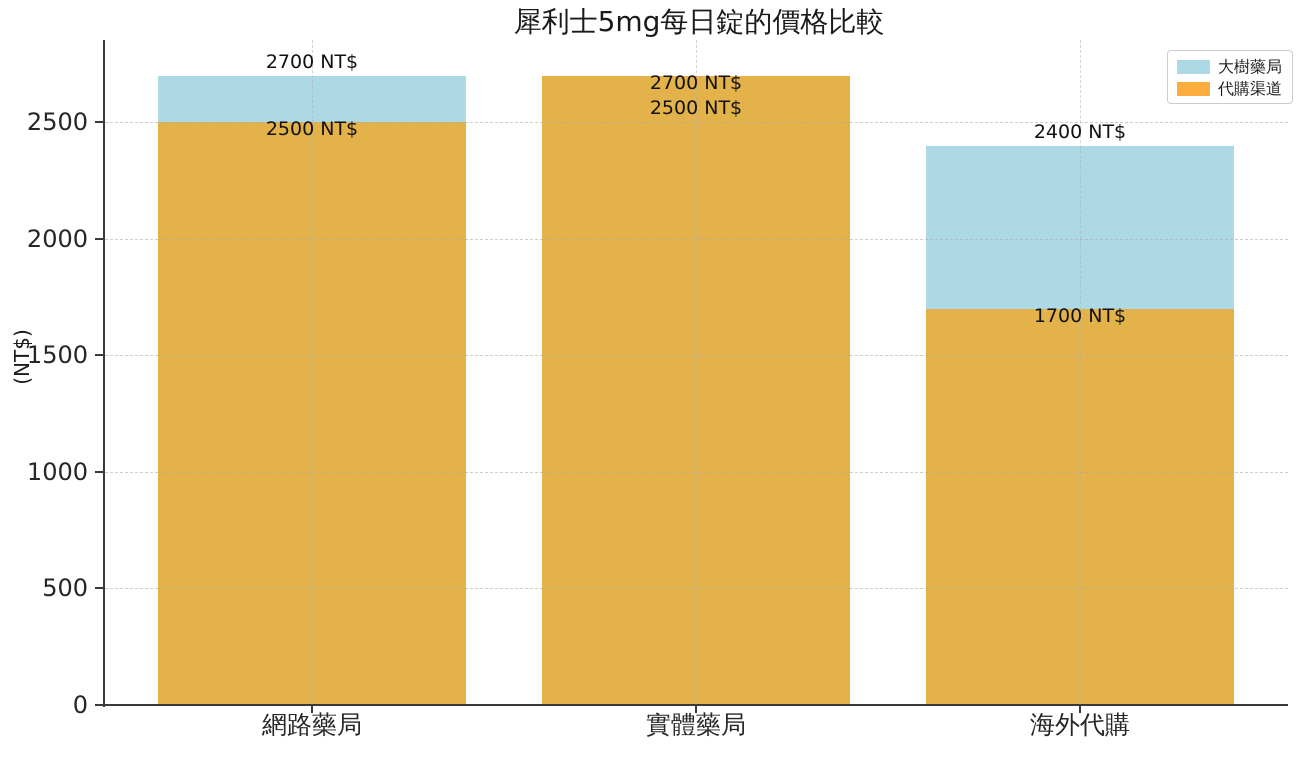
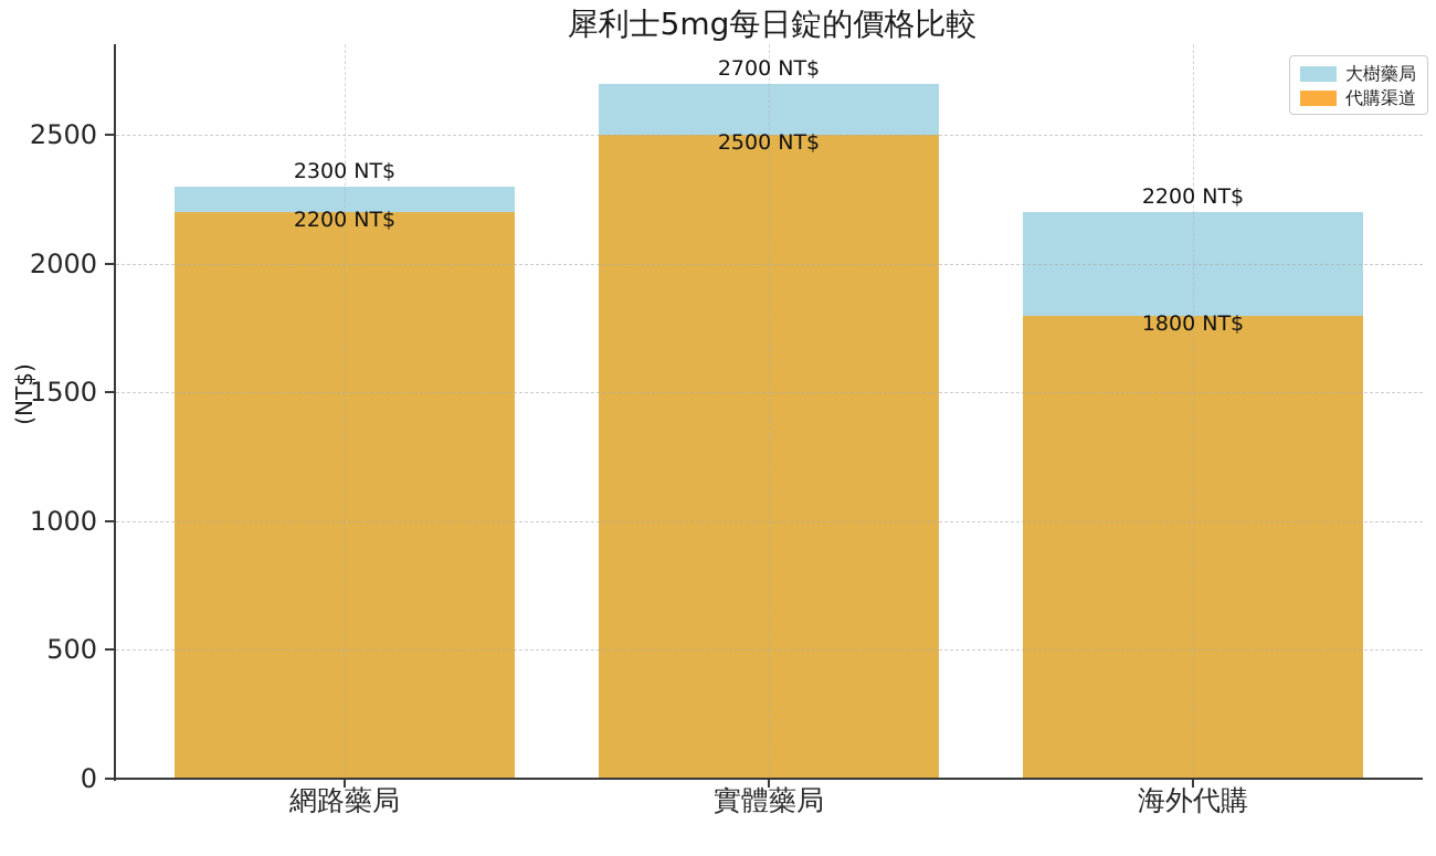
大樹藥局/網路藥局: 2700 -> 2300
代購渠道/網路藥局: 2500 -> 2200
大樹藥局/實體藥局: 2500 -> 2700
代購渠道/實體藥局: 2700 -> 2500
大樹藥局/海外代購: 2400 -> 2200
代購渠道/海外代購: 1700 -> 1800
